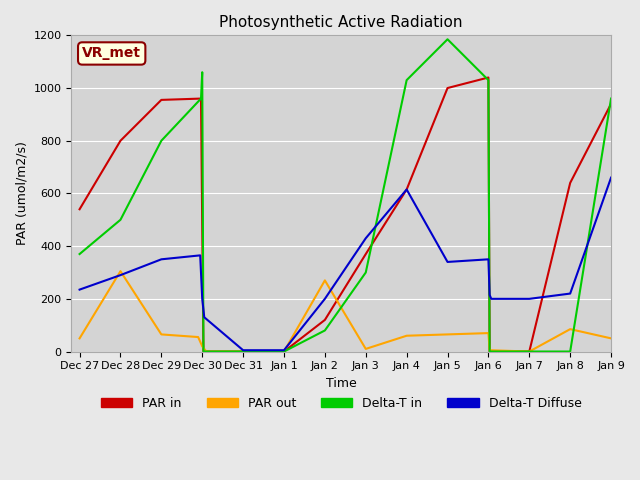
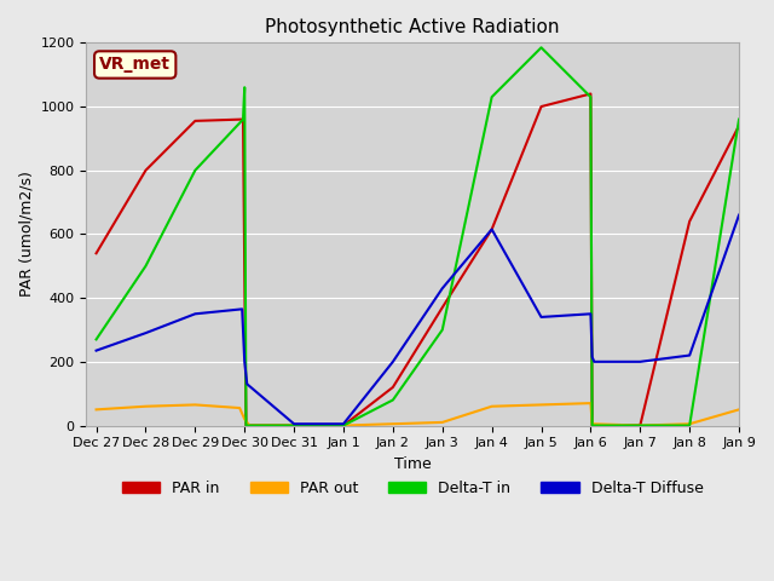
Delta-T in/Dec 27: 370 -> 270
PAR out/Dec 28: 305 -> 60
PAR out/Jan 2: 270 -> 5
PAR out/Jan 8: 85 -> 5
